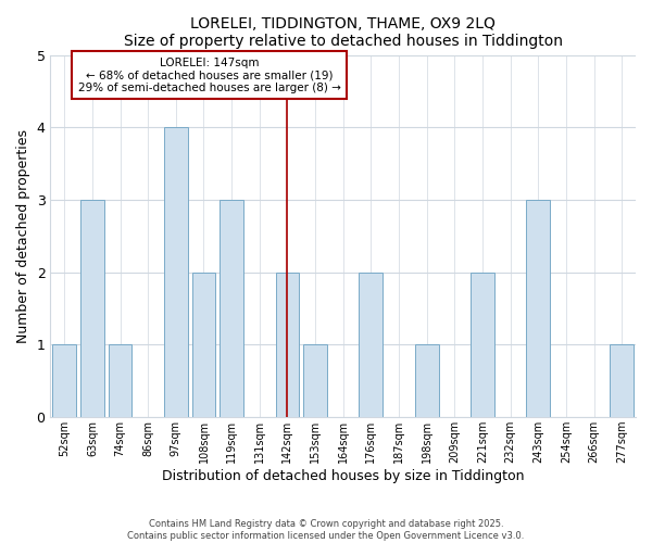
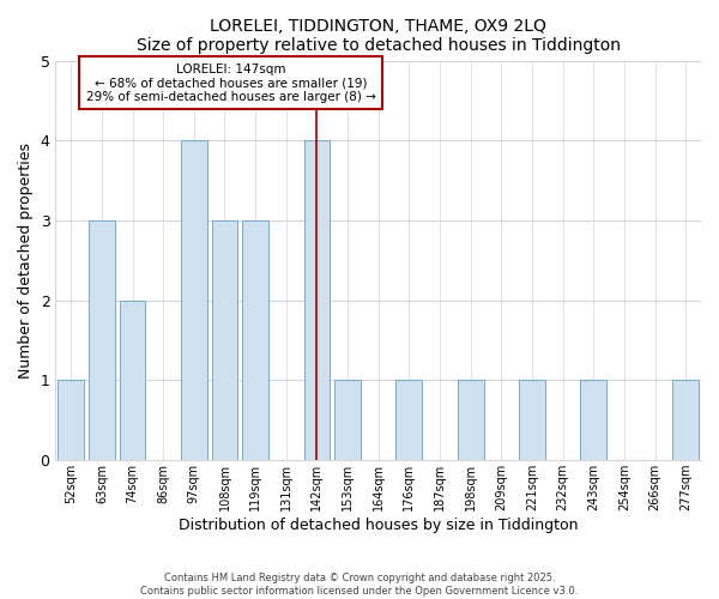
74sqm: 1 -> 2
108sqm: 2 -> 3
142sqm: 2 -> 4
176sqm: 2 -> 1
221sqm: 2 -> 1
243sqm: 3 -> 1
